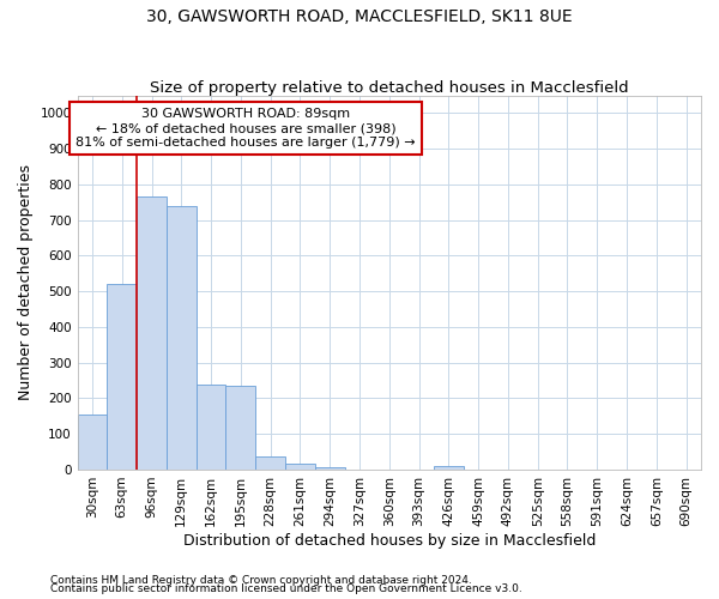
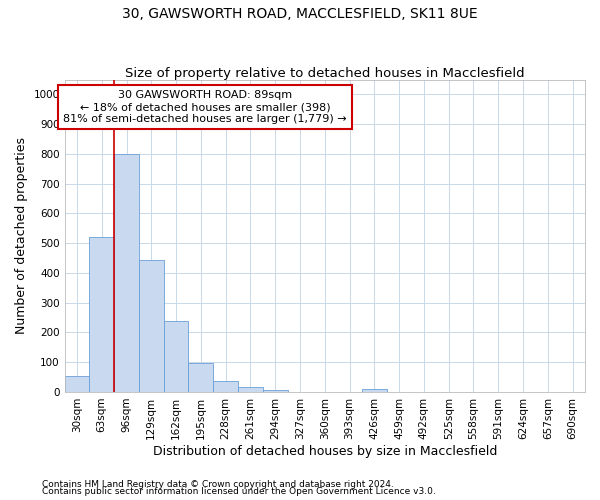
30sqm: 155 -> 52
96sqm: 765 -> 800
129sqm: 740 -> 445
195sqm: 235 -> 97
